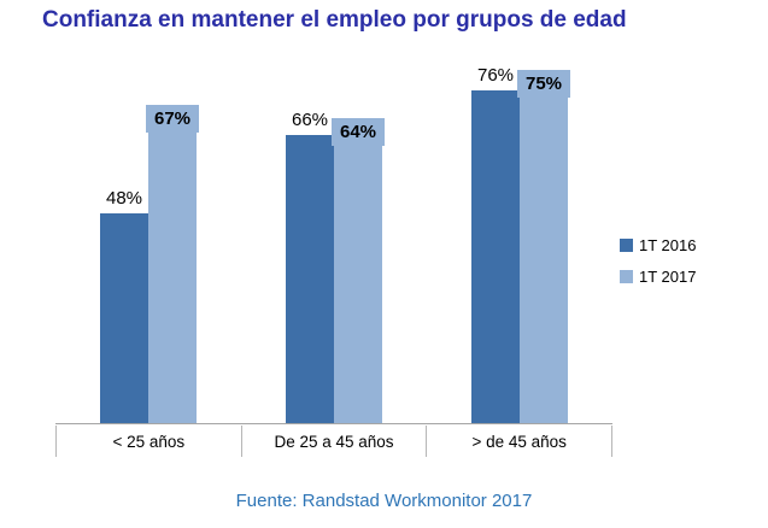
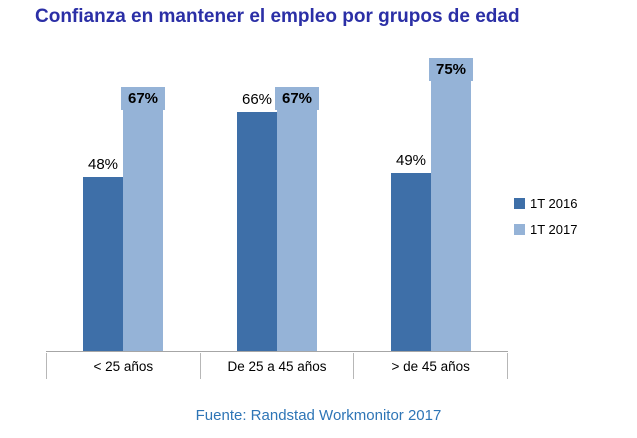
1T 2017/De 25 a 45 años: 64% -> 67%
1T 2016/> de 45 años: 76% -> 49%
